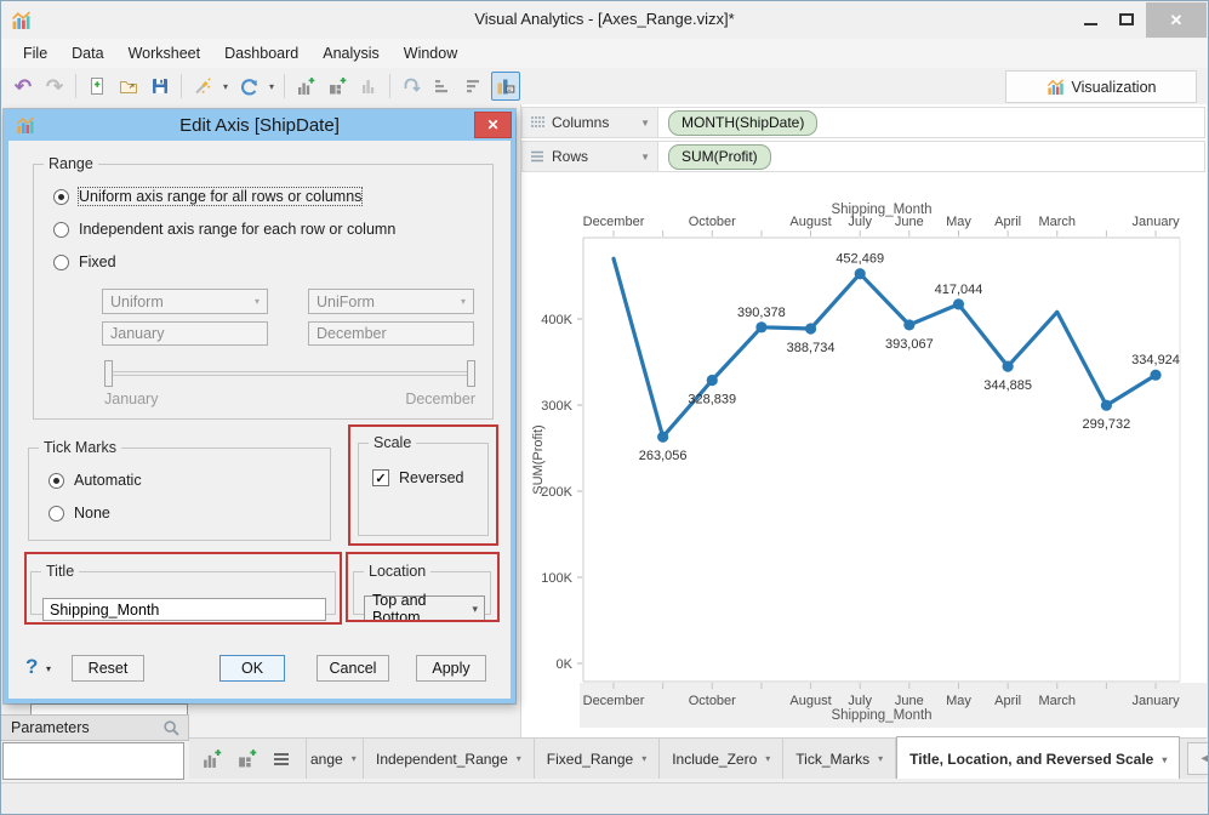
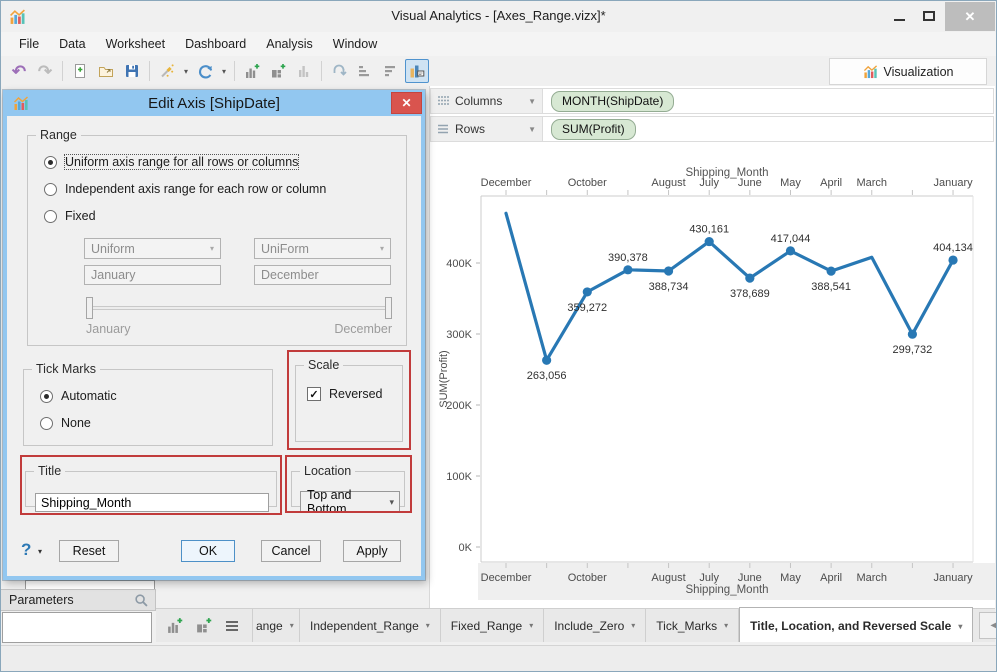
October: 328,839 -> 359,272
July: 452,469 -> 430,161
June: 393,067 -> 378,689
April: 344,885 -> 388,541
January: 334,924 -> 404,134
